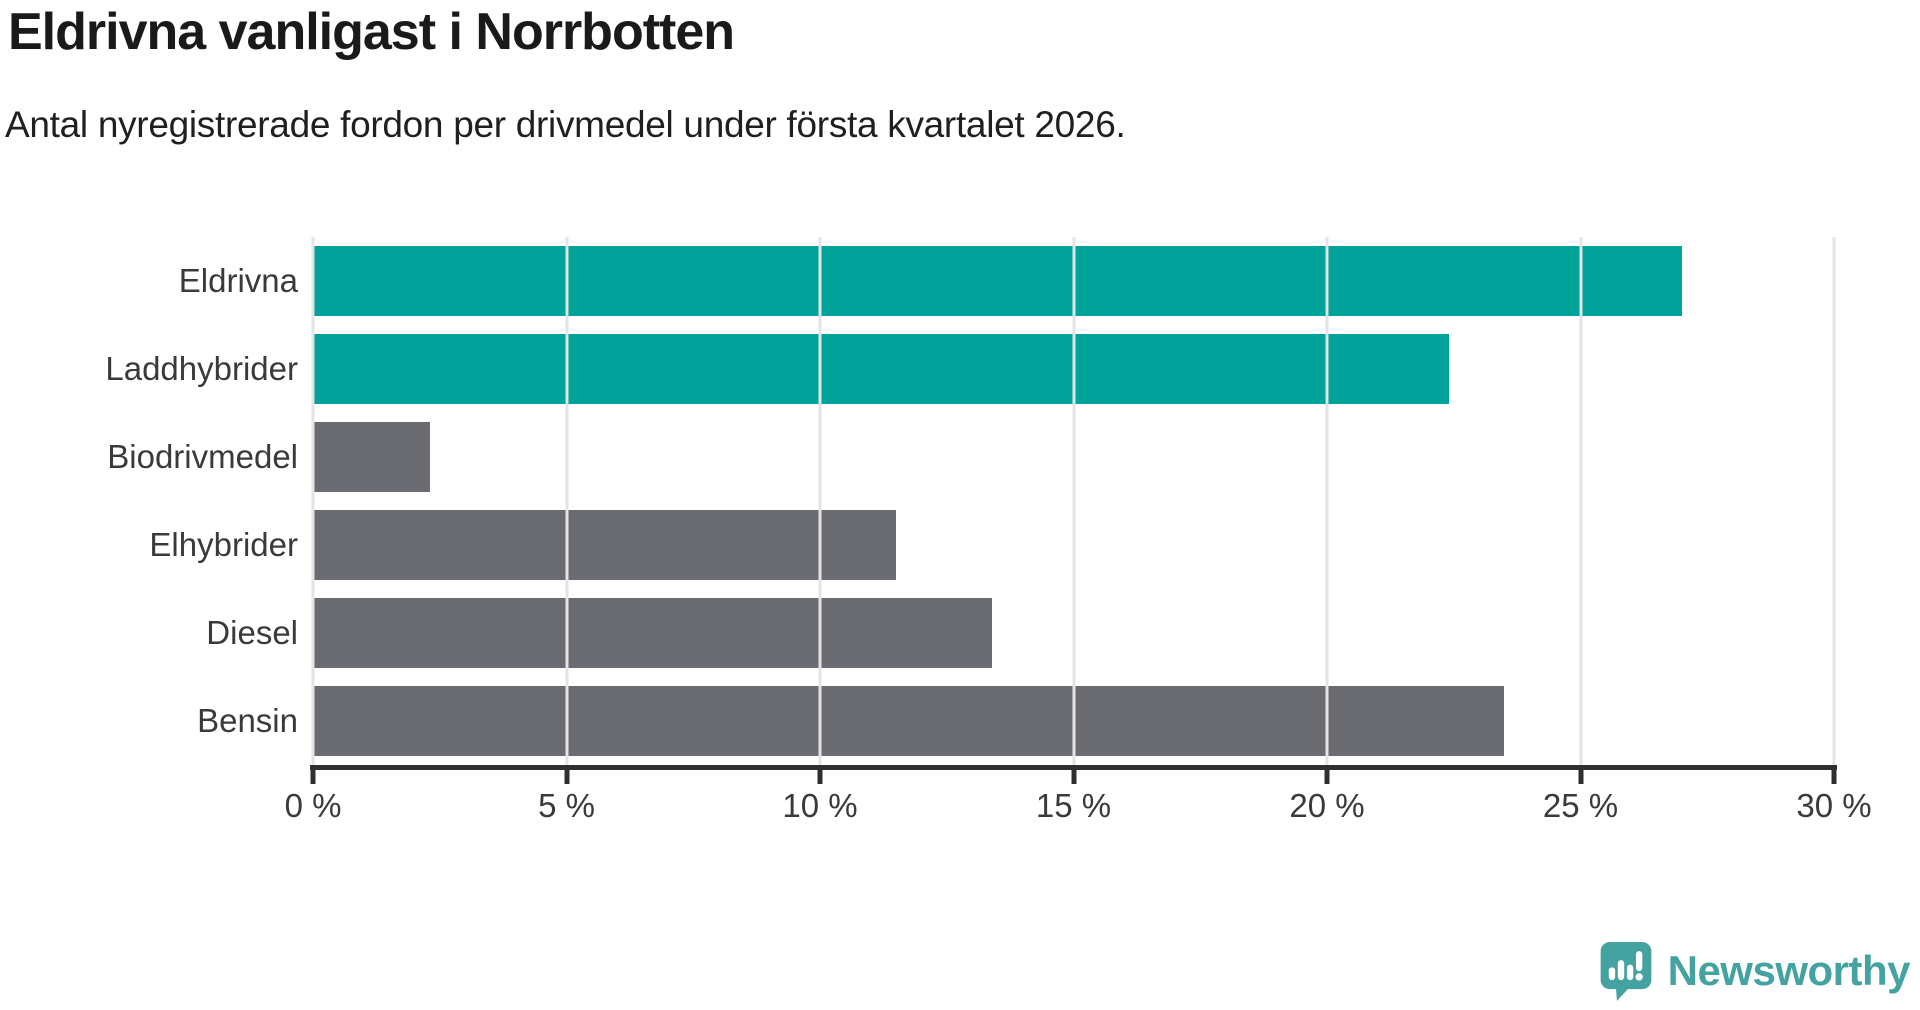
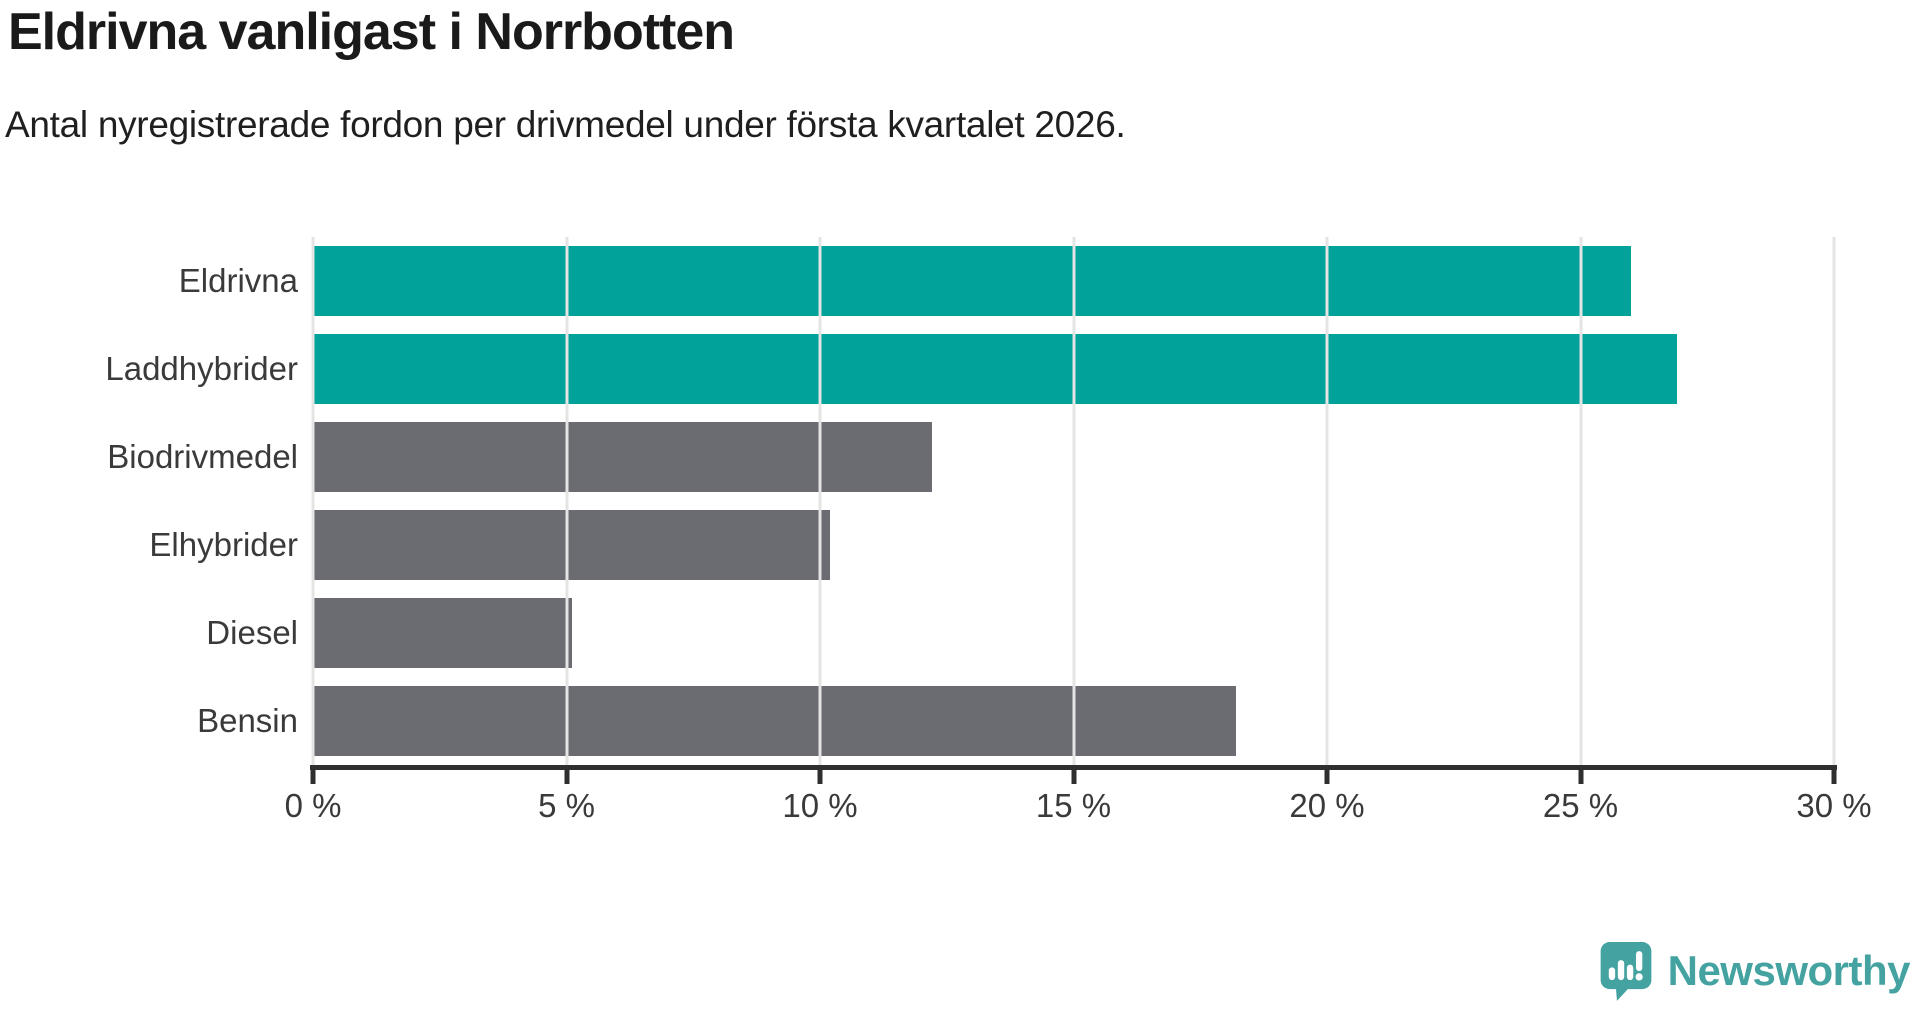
Eldrivna: 27.0% -> 26.0%
Laddhybrider: 22.4% -> 26.9%
Biodrivmedel: 2.3% -> 12.2%
Elhybrider: 11.5% -> 10.2%
Diesel: 13.4% -> 5.1%
Bensin: 23.5% -> 18.2%
